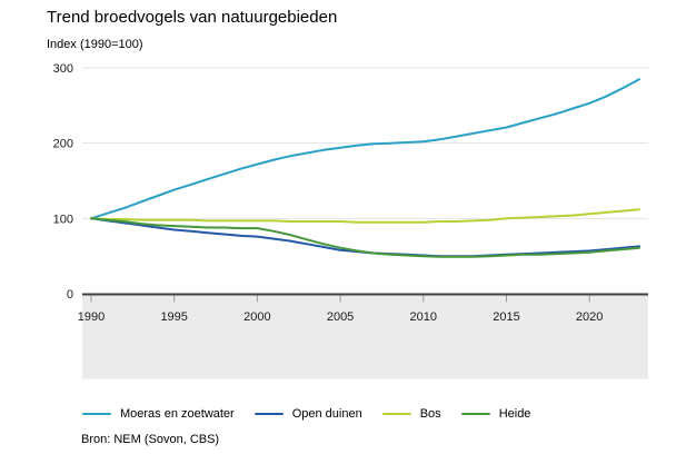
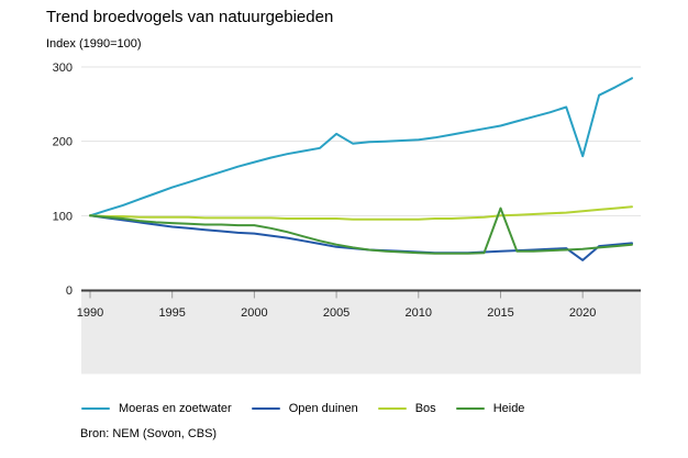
Moeras en zoetwater/2005: 190 -> 210
Heide/2015: 50 -> 110
Moeras en zoetwater/2020: 250 -> 180
Open duinen/2020: 60 -> 40
